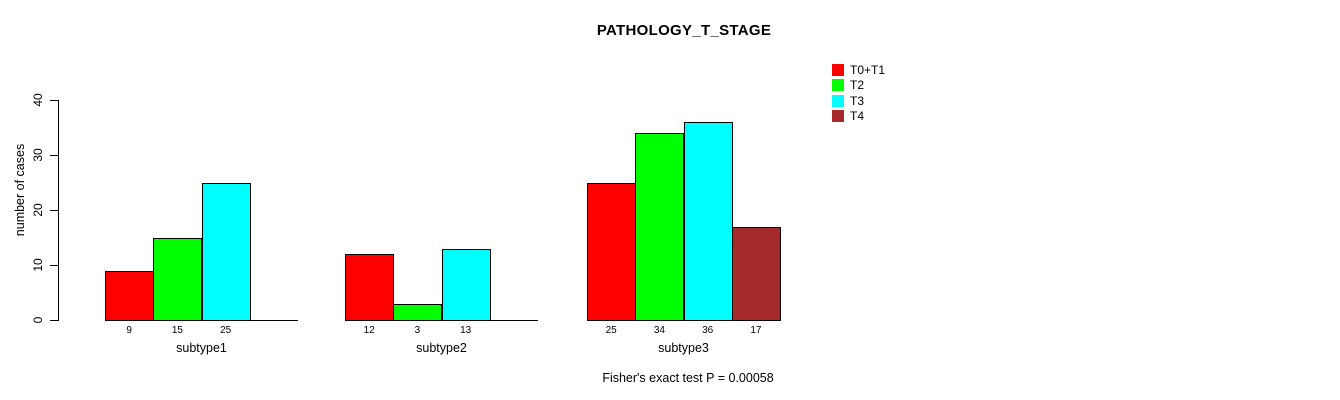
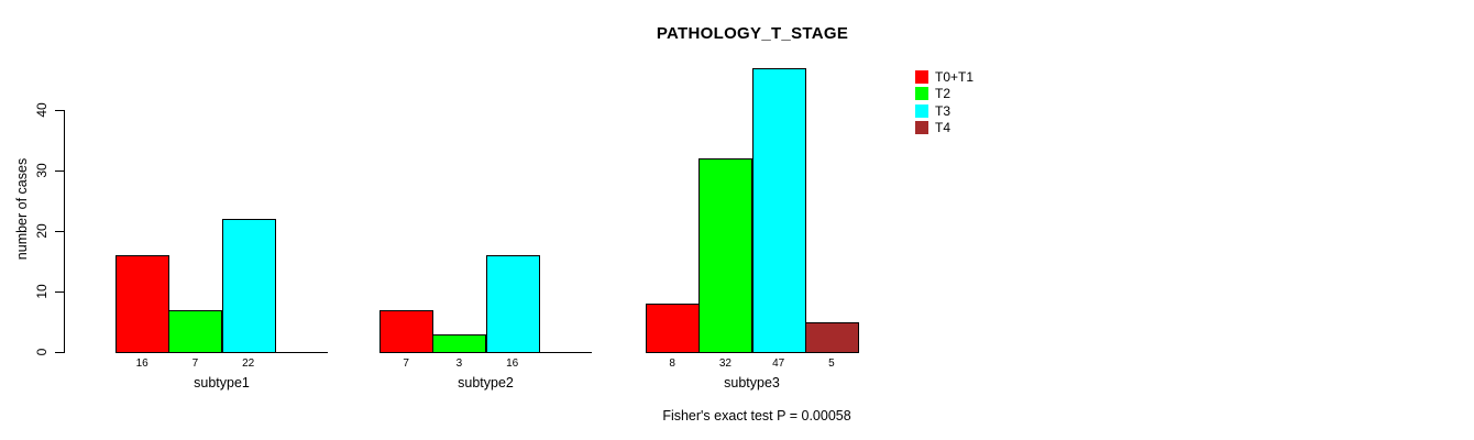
T0+T1/subtype1: 9 -> 16
T2/subtype1: 15 -> 7
T3/subtype1: 25 -> 22
T0+T1/subtype2: 12 -> 7
T3/subtype2: 13 -> 16
T0+T1/subtype3: 25 -> 8
T2/subtype3: 34 -> 32
T3/subtype3: 36 -> 47
T4/subtype3: 17 -> 5
